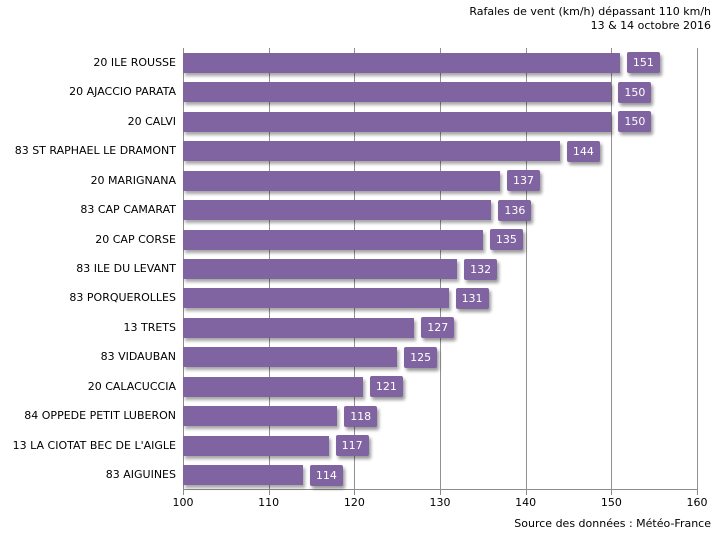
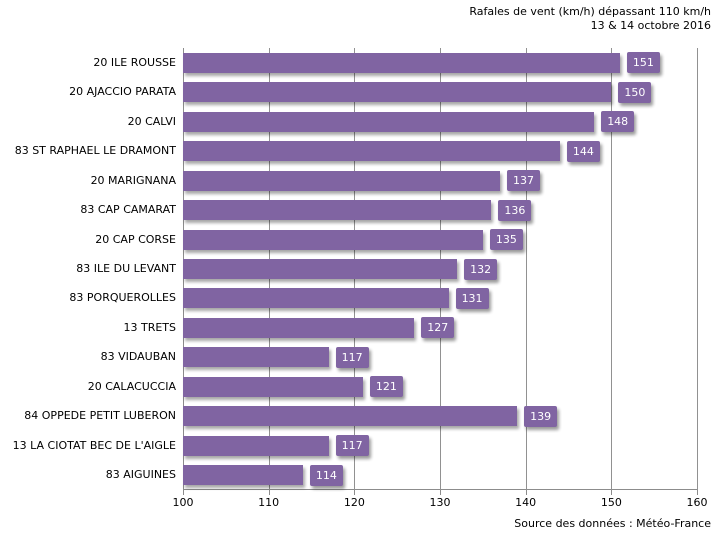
20 CALVI: 150 -> 148
83 VIDAUBAN: 125 -> 117
84 OPPEDE PETIT LUBERON: 118 -> 139
